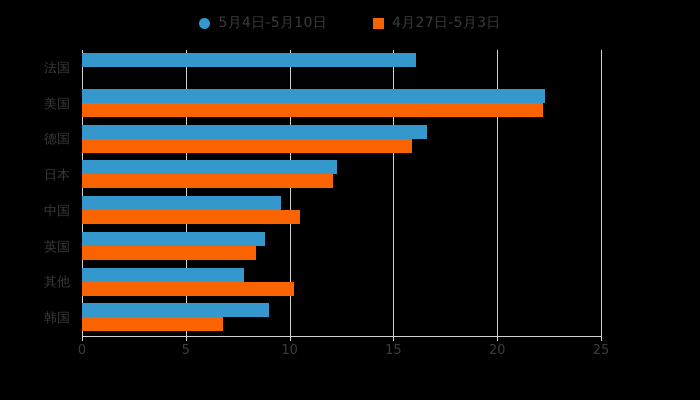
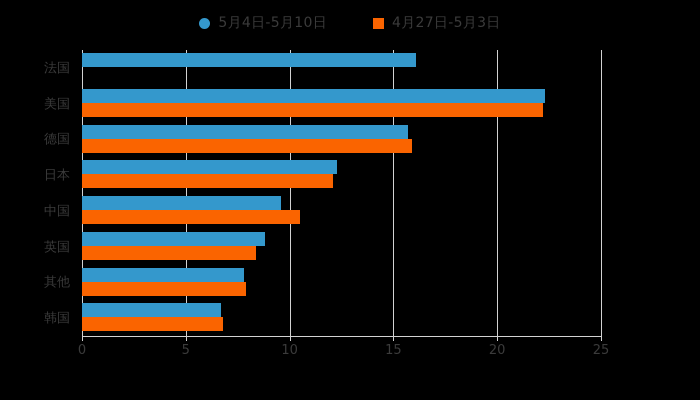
5月4日-5月10日/德国: 16.6 -> 15.7
4月27日-5月3日/其他: 10.2 -> 7.9
5月4日-5月10日/韩国: 9.0 -> 6.7
